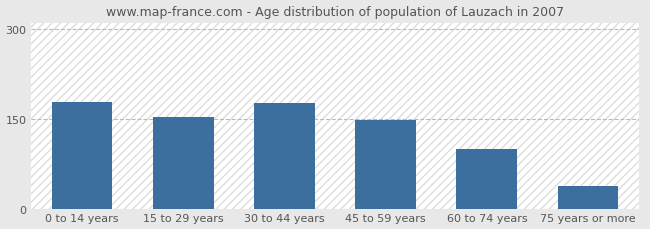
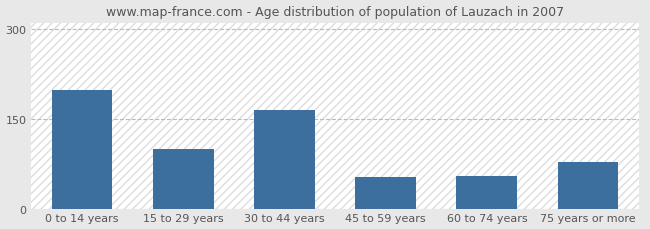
0 to 14 years: 178 -> 198
15 to 29 years: 153 -> 100
30 to 44 years: 176 -> 164
45 to 59 years: 148 -> 52
60 to 74 years: 100 -> 54
75 years or more: 38 -> 78
